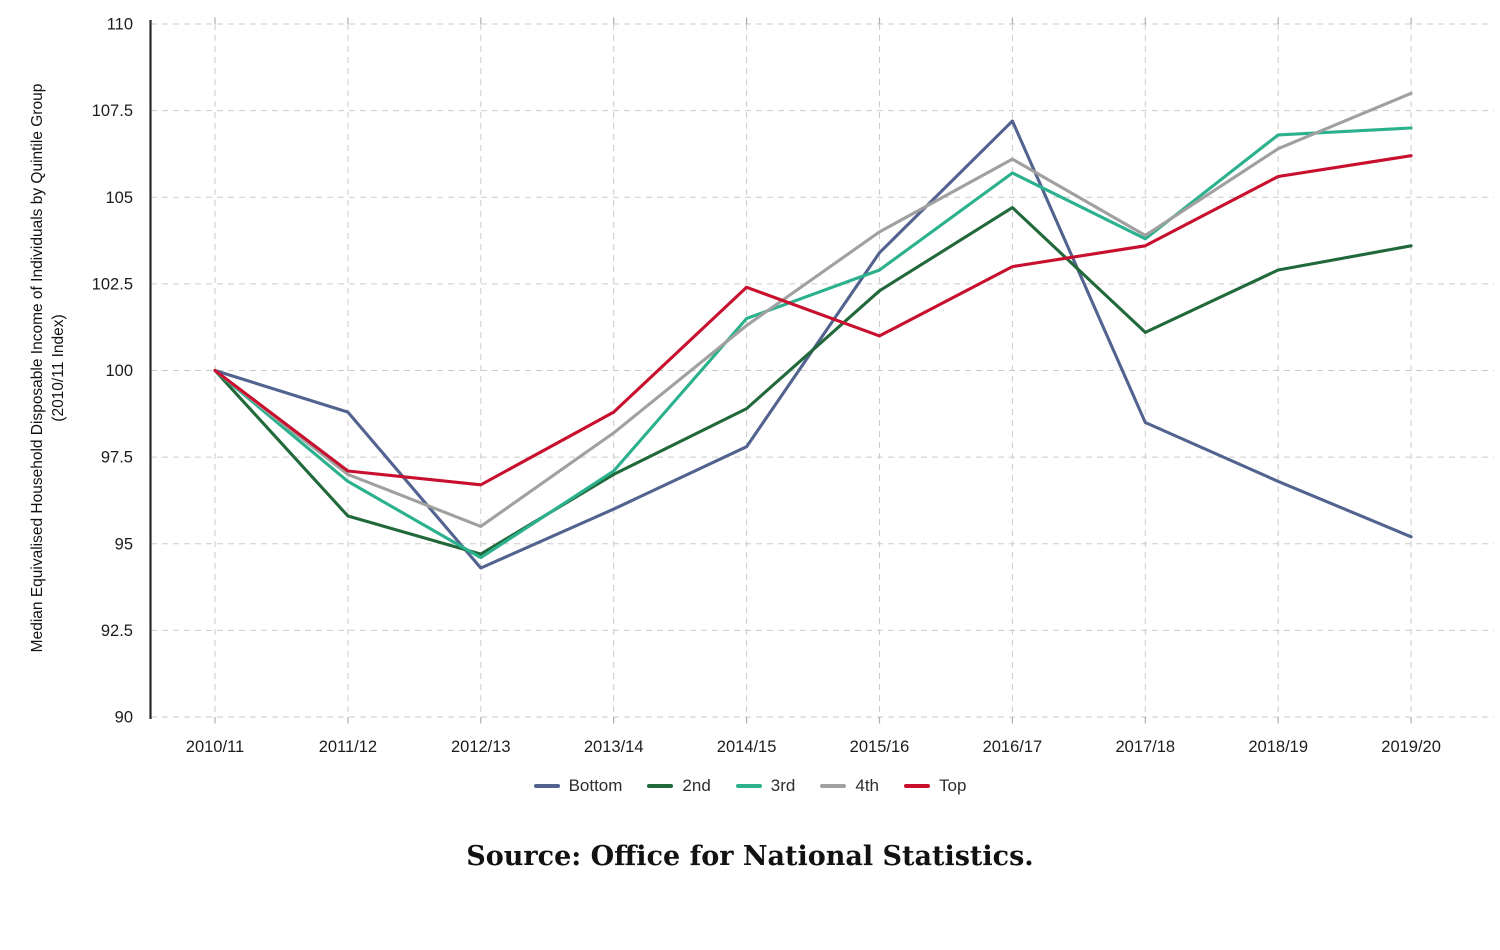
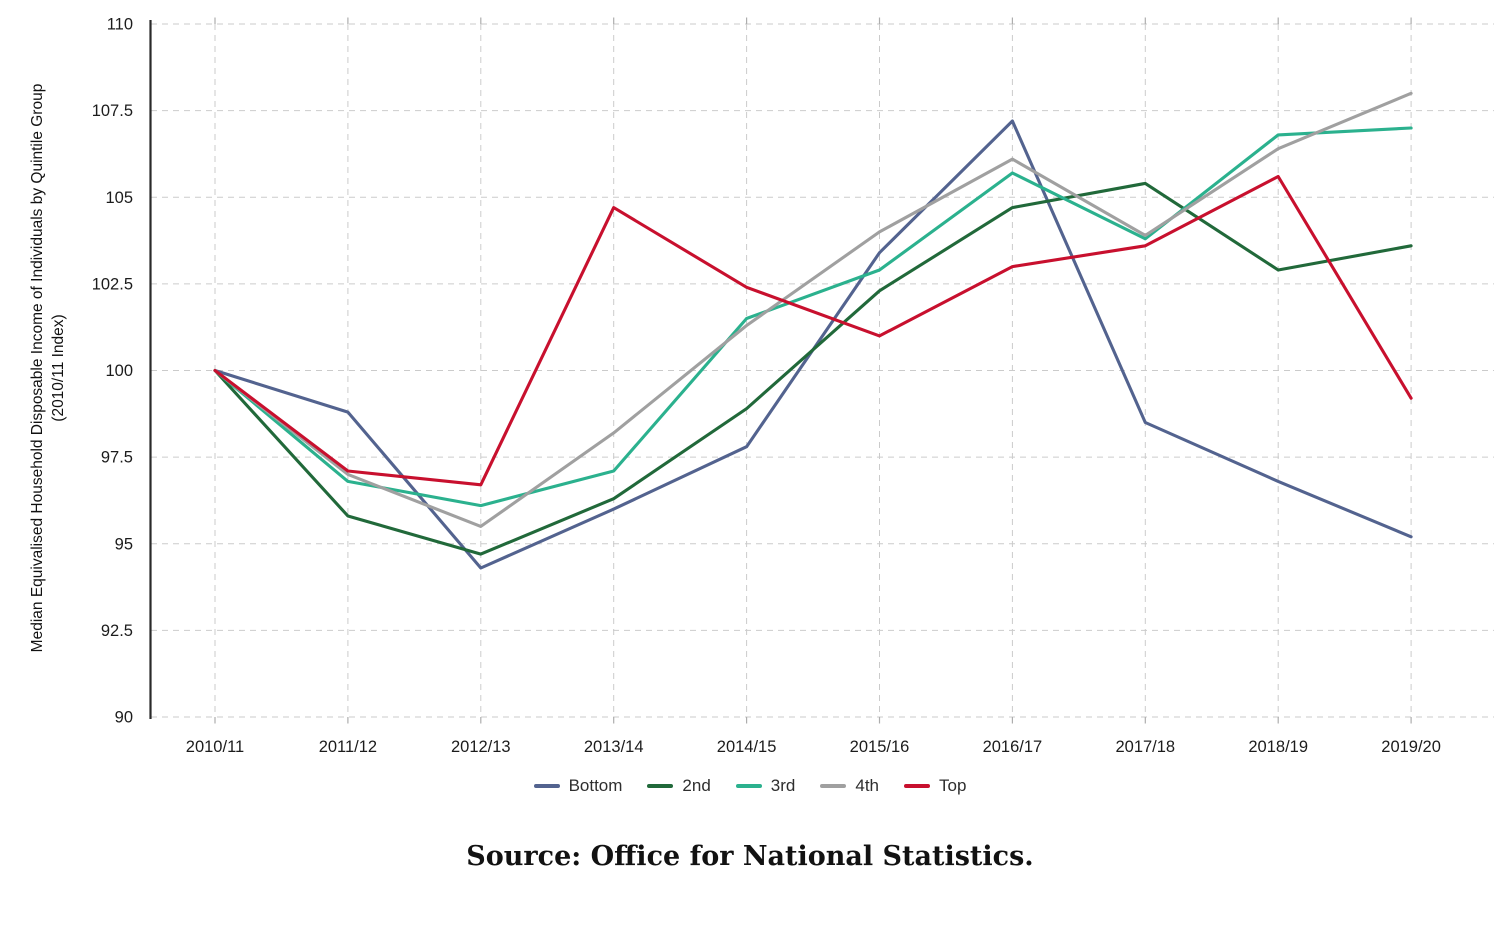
3rd/2012/13: 94.6 -> 96.1
2nd/2013/14: 97.0 -> 96.3
Top/2013/14: 98.8 -> 104.7
2nd/2017/18: 101.1 -> 105.4
Top/2019/20: 106.2 -> 99.2
